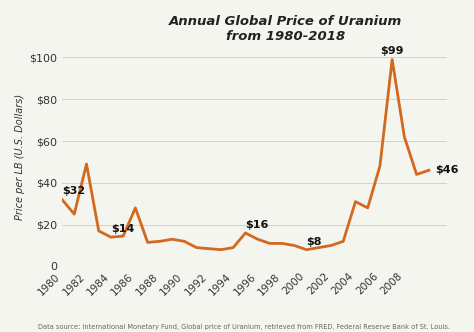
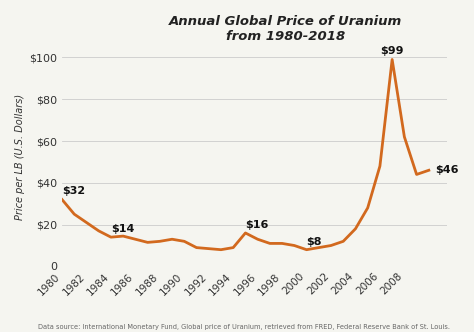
1982: $49.0 -> $21.0
1986: $28.0 -> $13.0
2004: $31.0 -> $18.0
